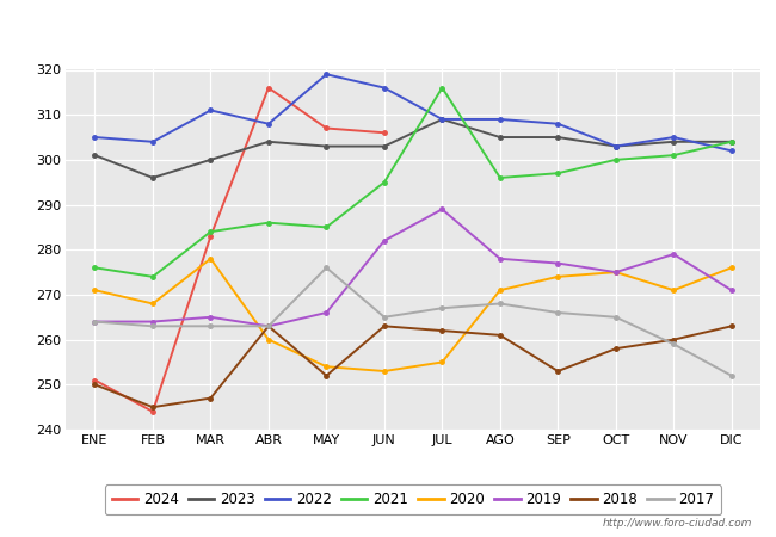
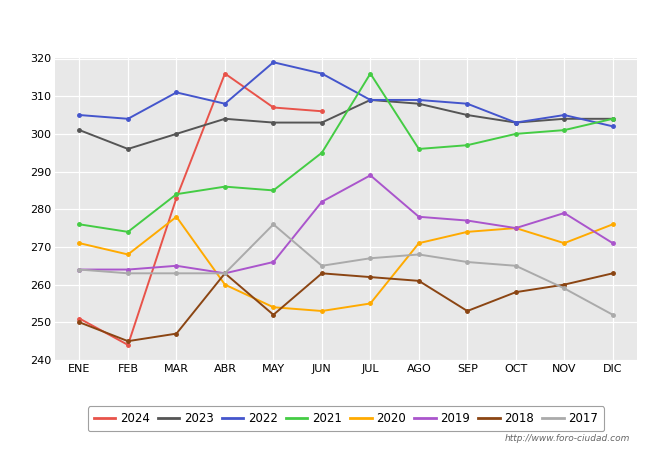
2023/AGO: 305 -> 308
